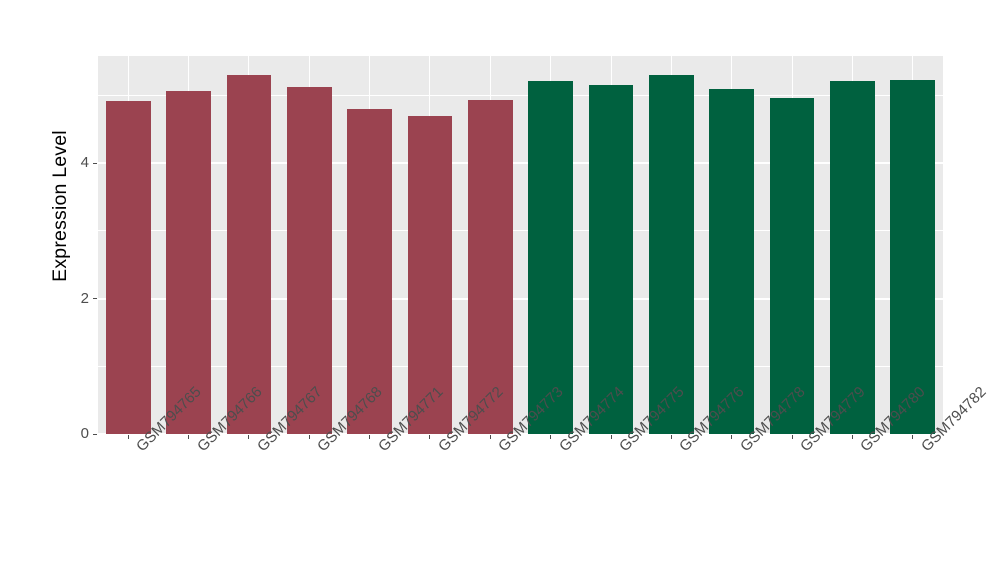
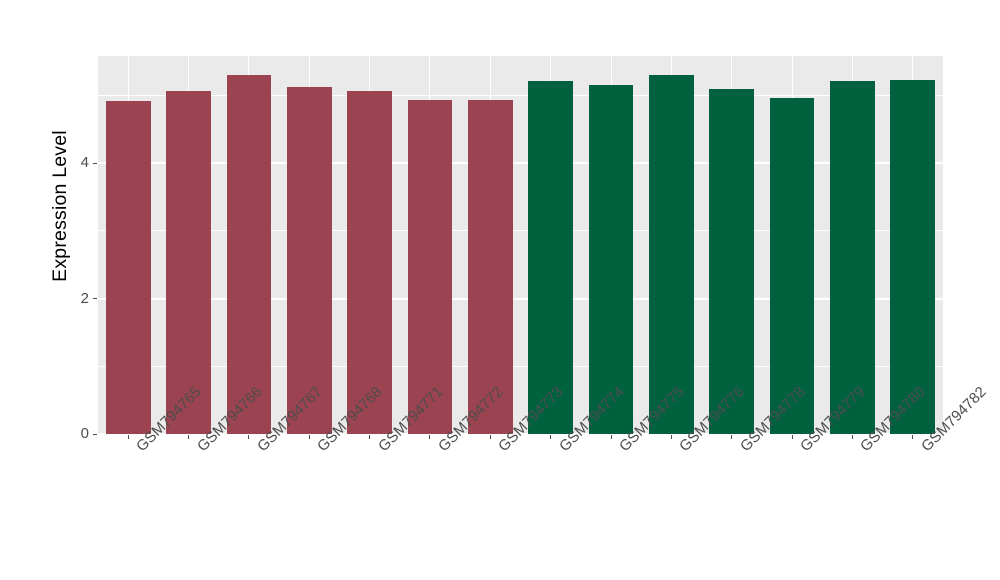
GSM794771: 4.8 -> 5.1
GSM794772: 4.7 -> 4.9
